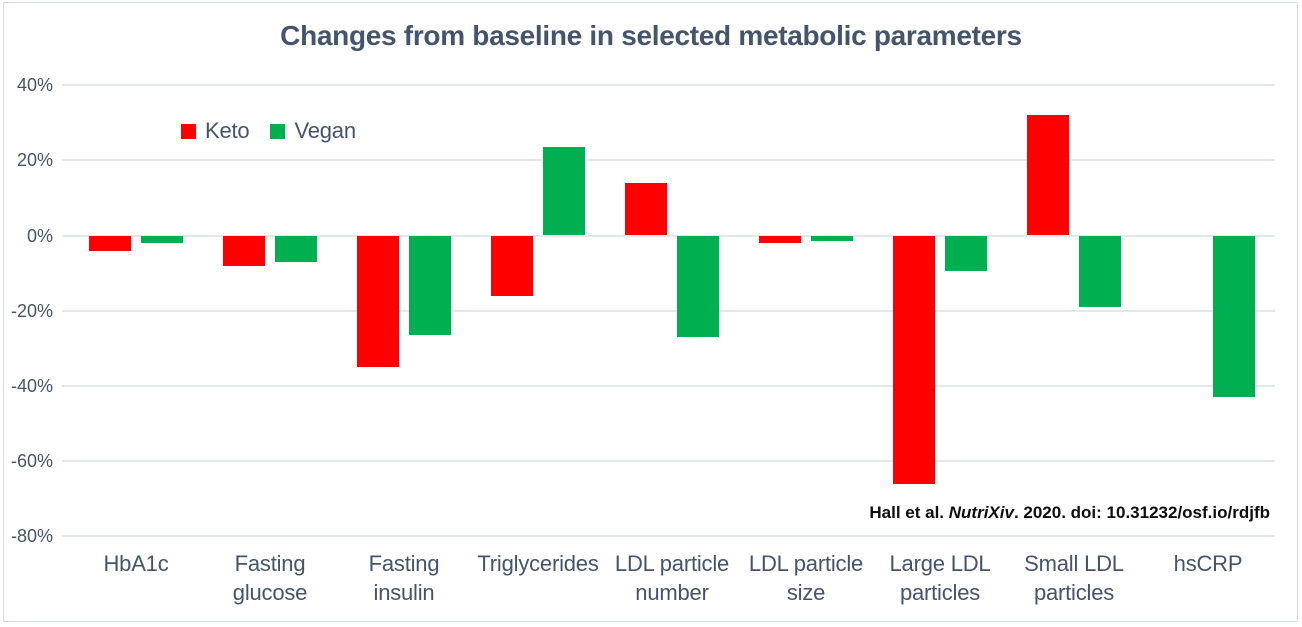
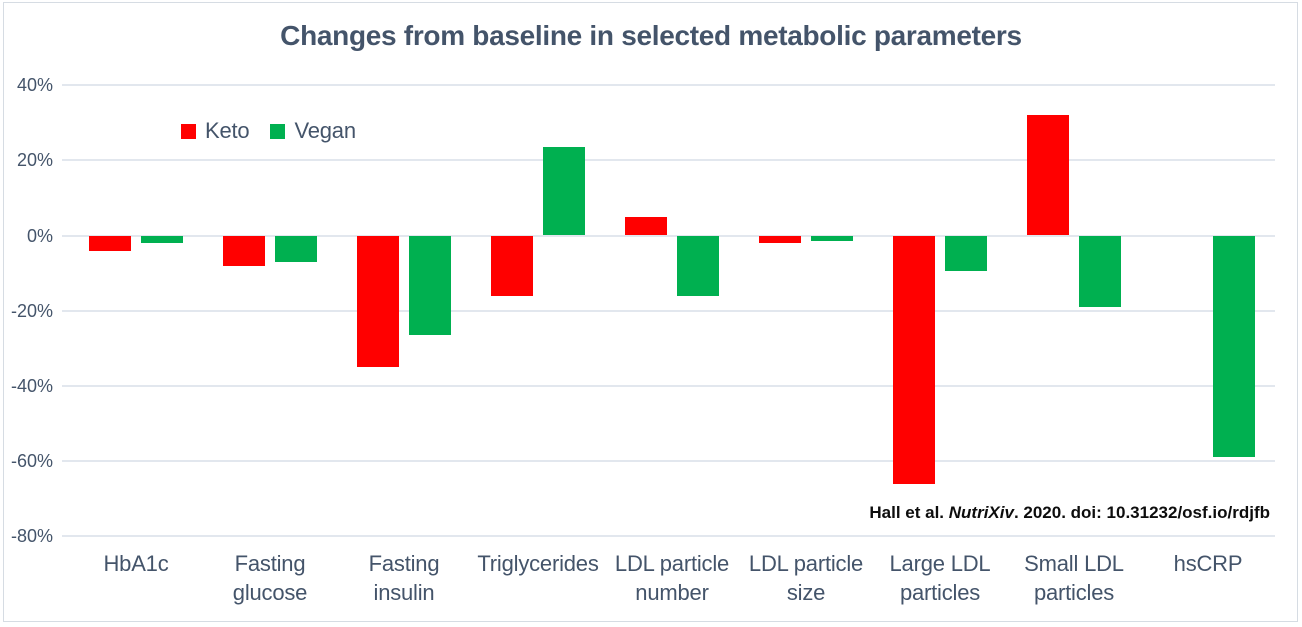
Keto/LDL particle number: 14% -> 5%
Vegan/LDL particle number: -27% -> -16%
Vegan/hsCRP: -43% -> -59%
